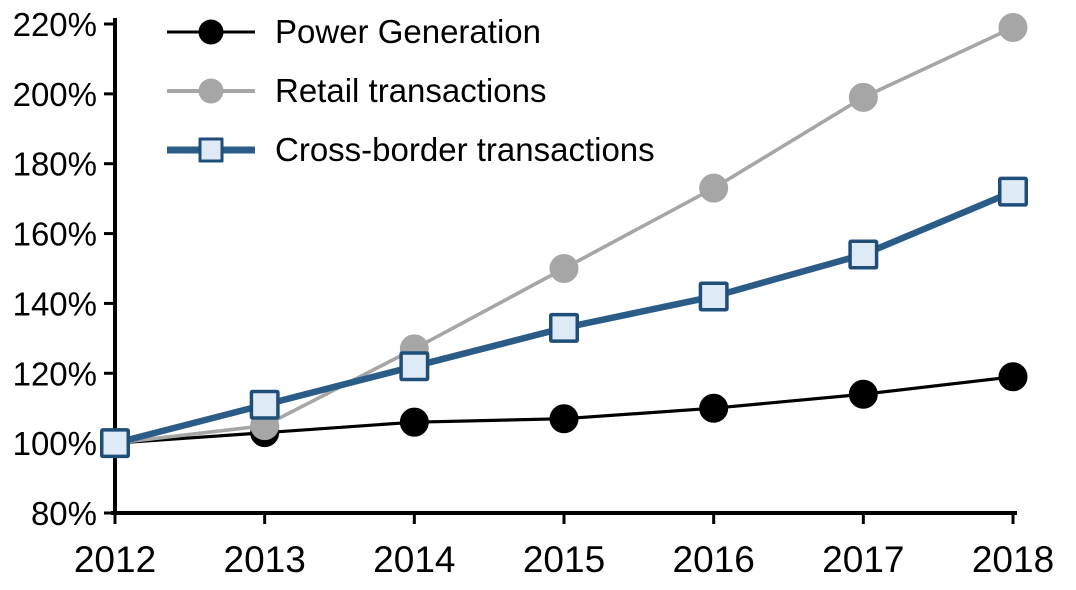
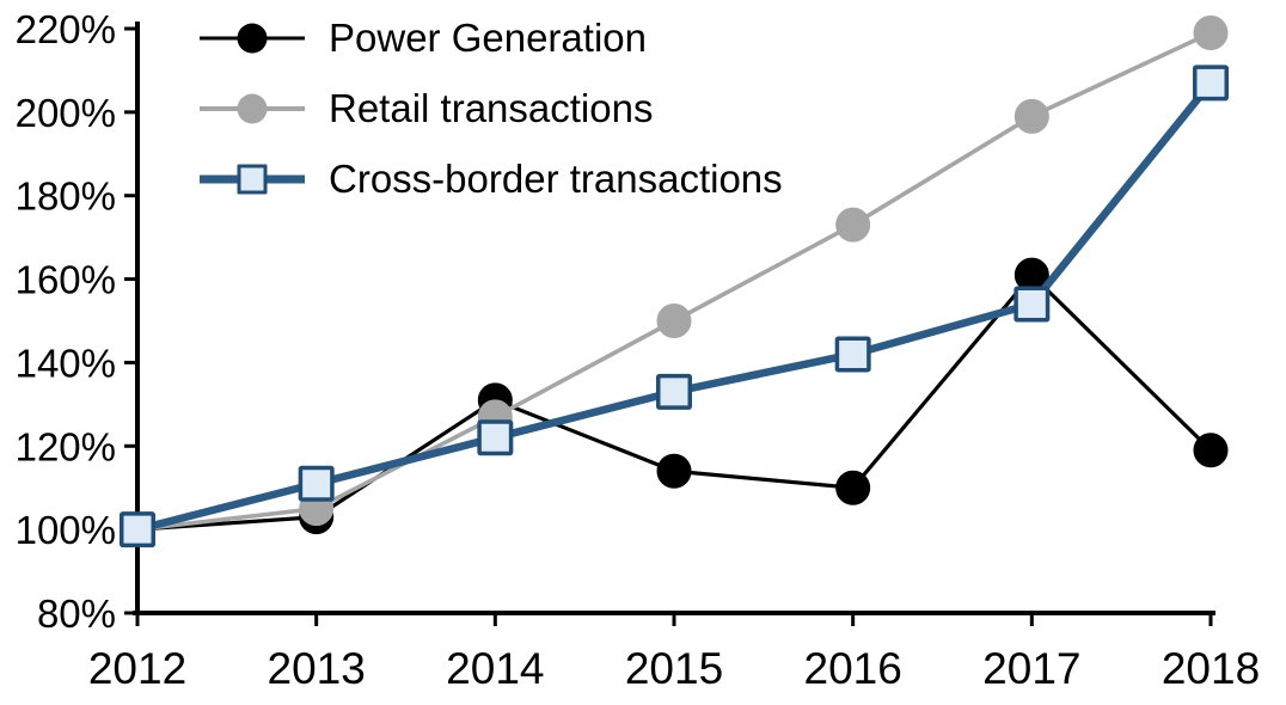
Power Generation/2014: 106% -> 131%
Power Generation/2015: 107% -> 114%
Power Generation/2017: 114% -> 161%
Cross-border transactions/2018: 172% -> 207%
